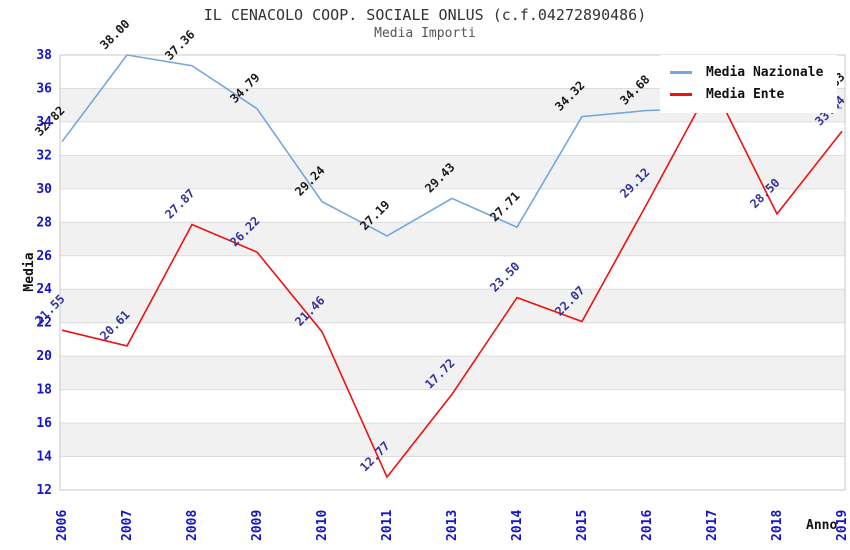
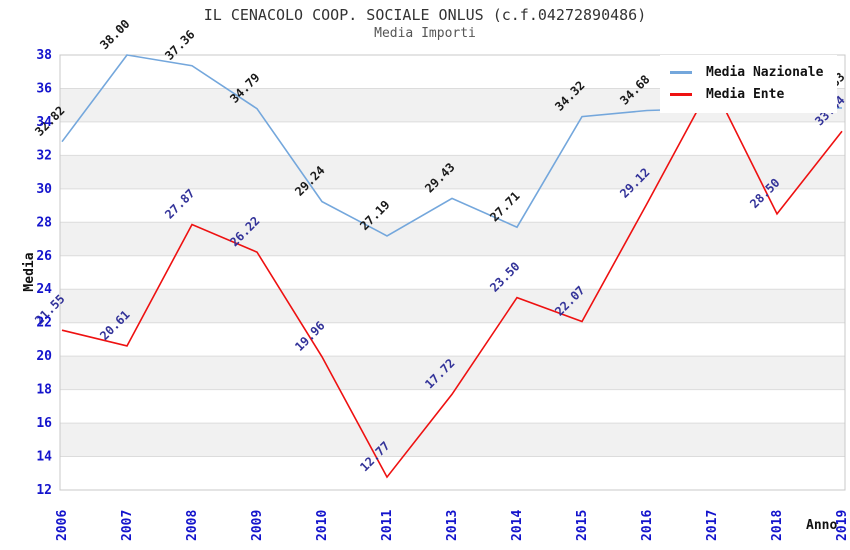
Media Ente/2010: 21.46 -> 19.96
